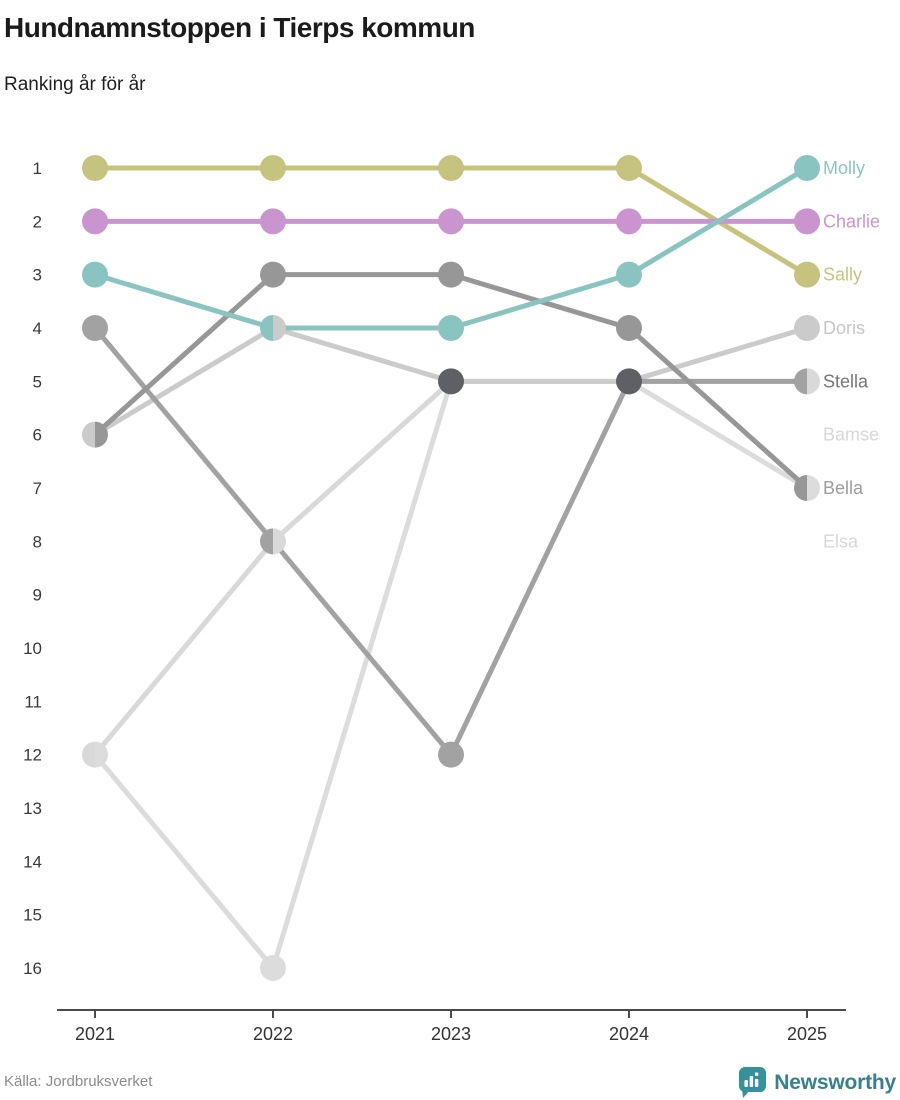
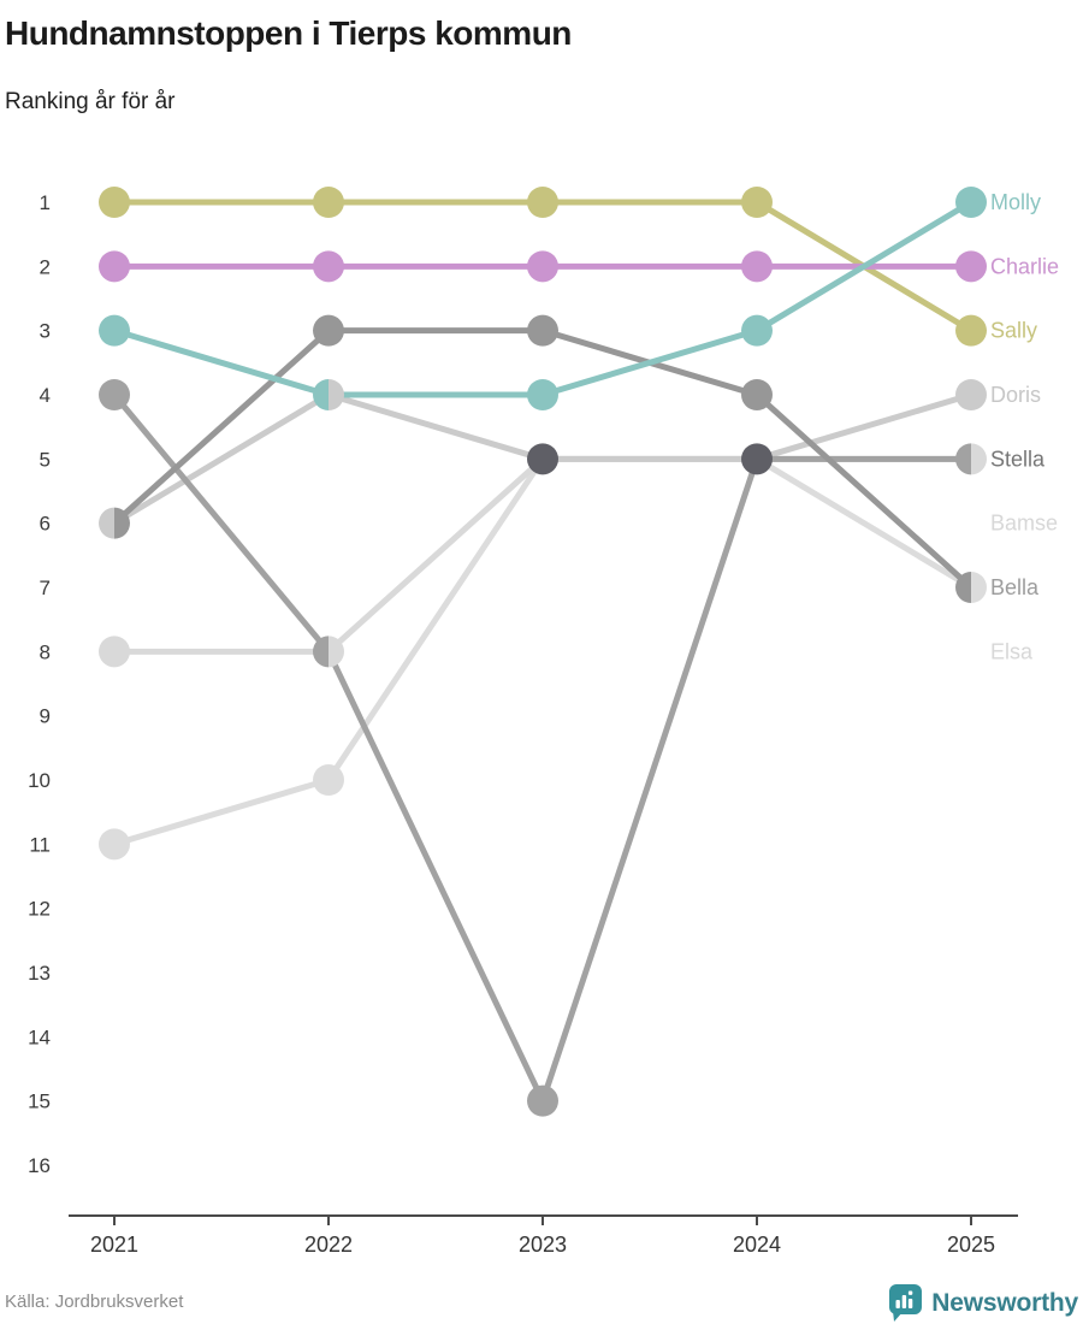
Bamse/2021: 12 -> 8
Elsa/2021: 12 -> 11
Elsa/2022: 16 -> 10
Stella/2023: 12 -> 15
